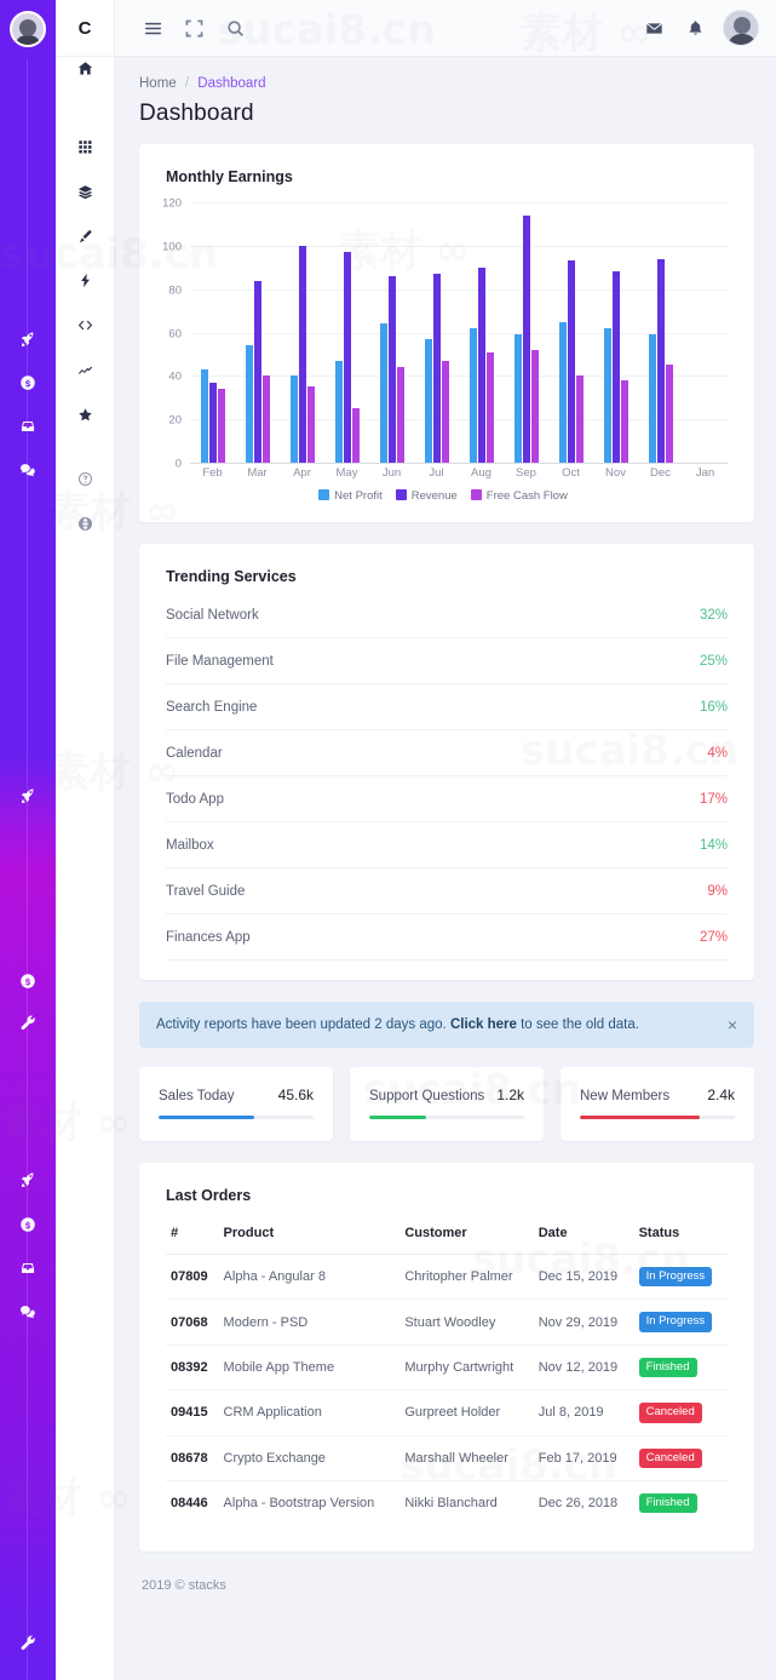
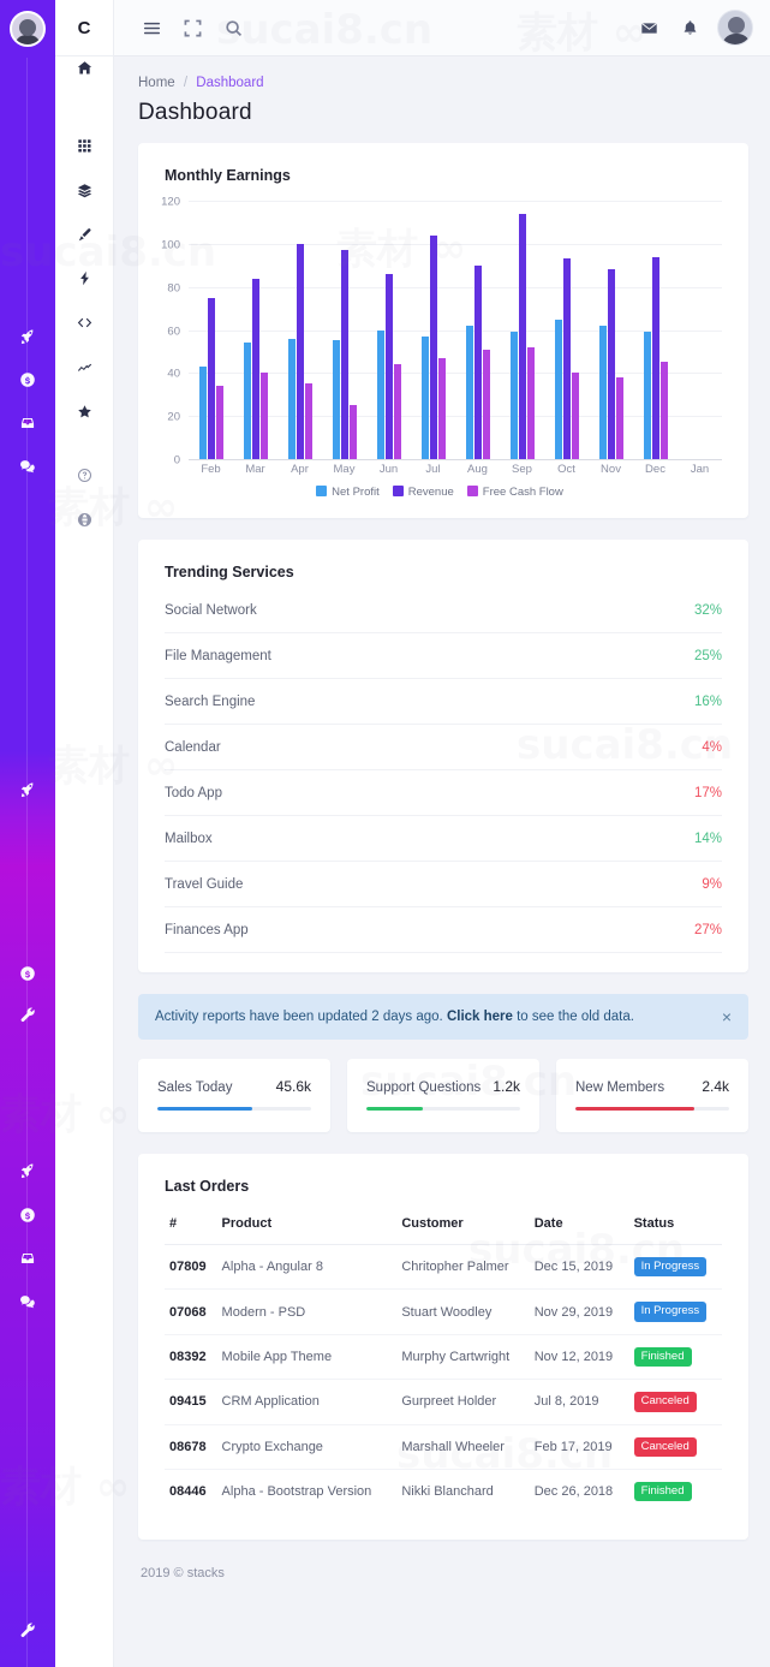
Revenue/Feb: 37 -> 75
Net Profit/Apr: 40 -> 56
Net Profit/May: 47 -> 55
Net Profit/Jun: 64 -> 60
Revenue/Jul: 87 -> 104
